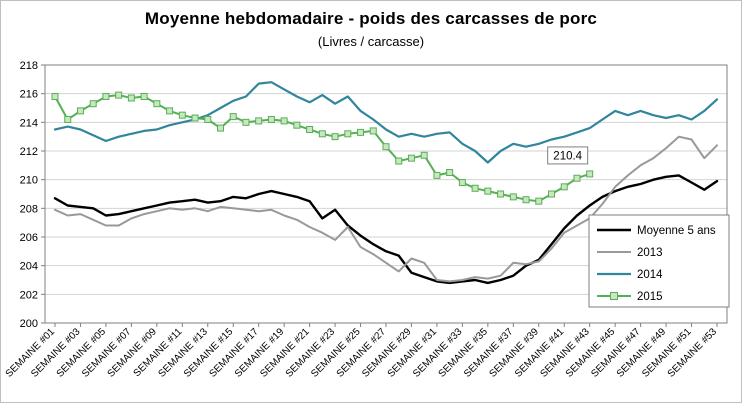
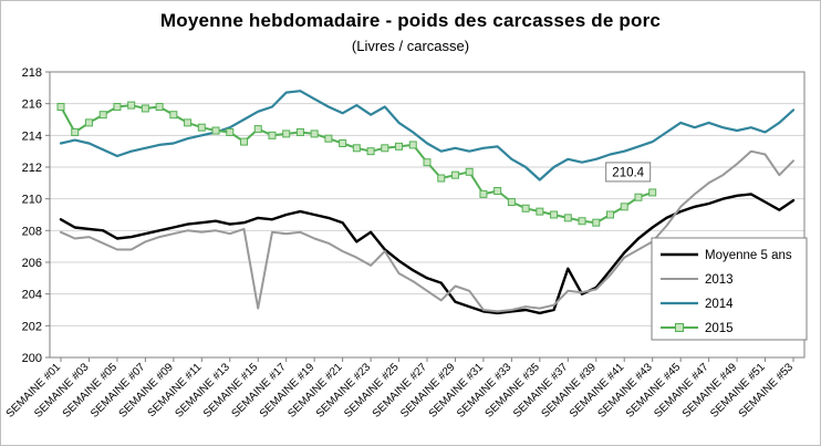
2013/SEMAINE #15: 208.0 -> 203.1
Moyenne 5 ans/SEMAINE #37: 203.3 -> 205.6
